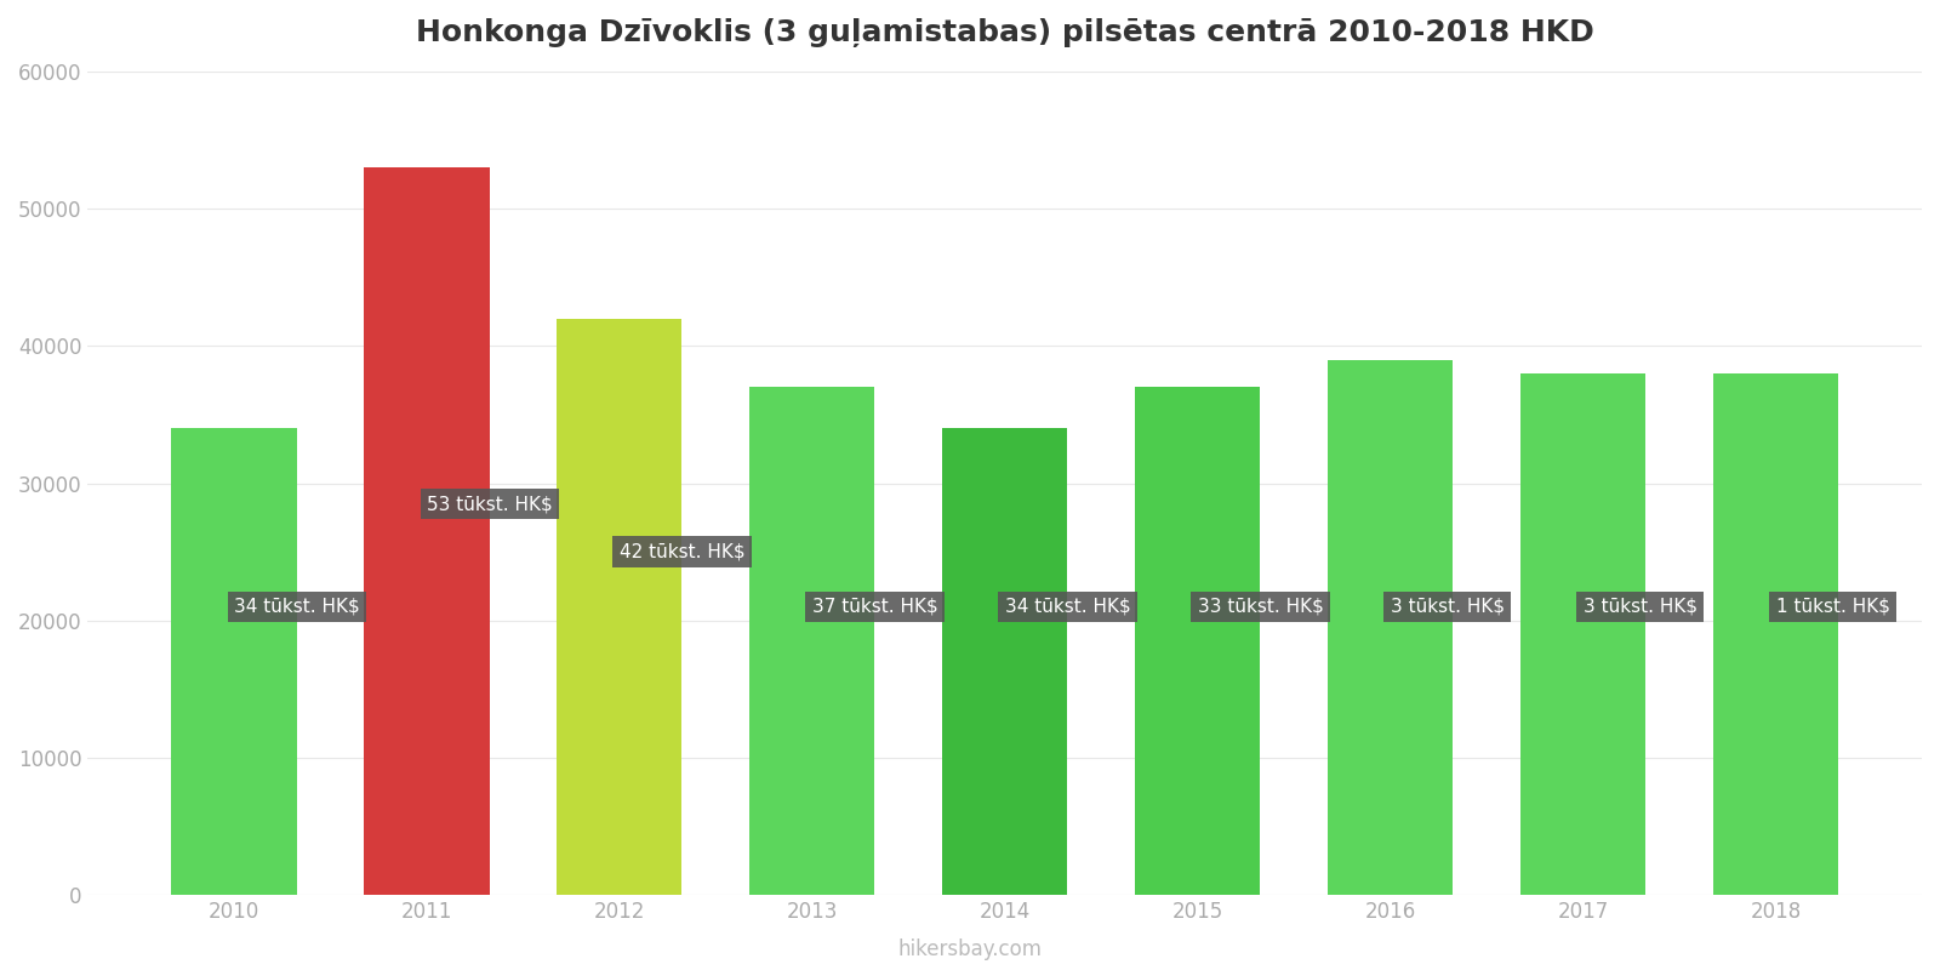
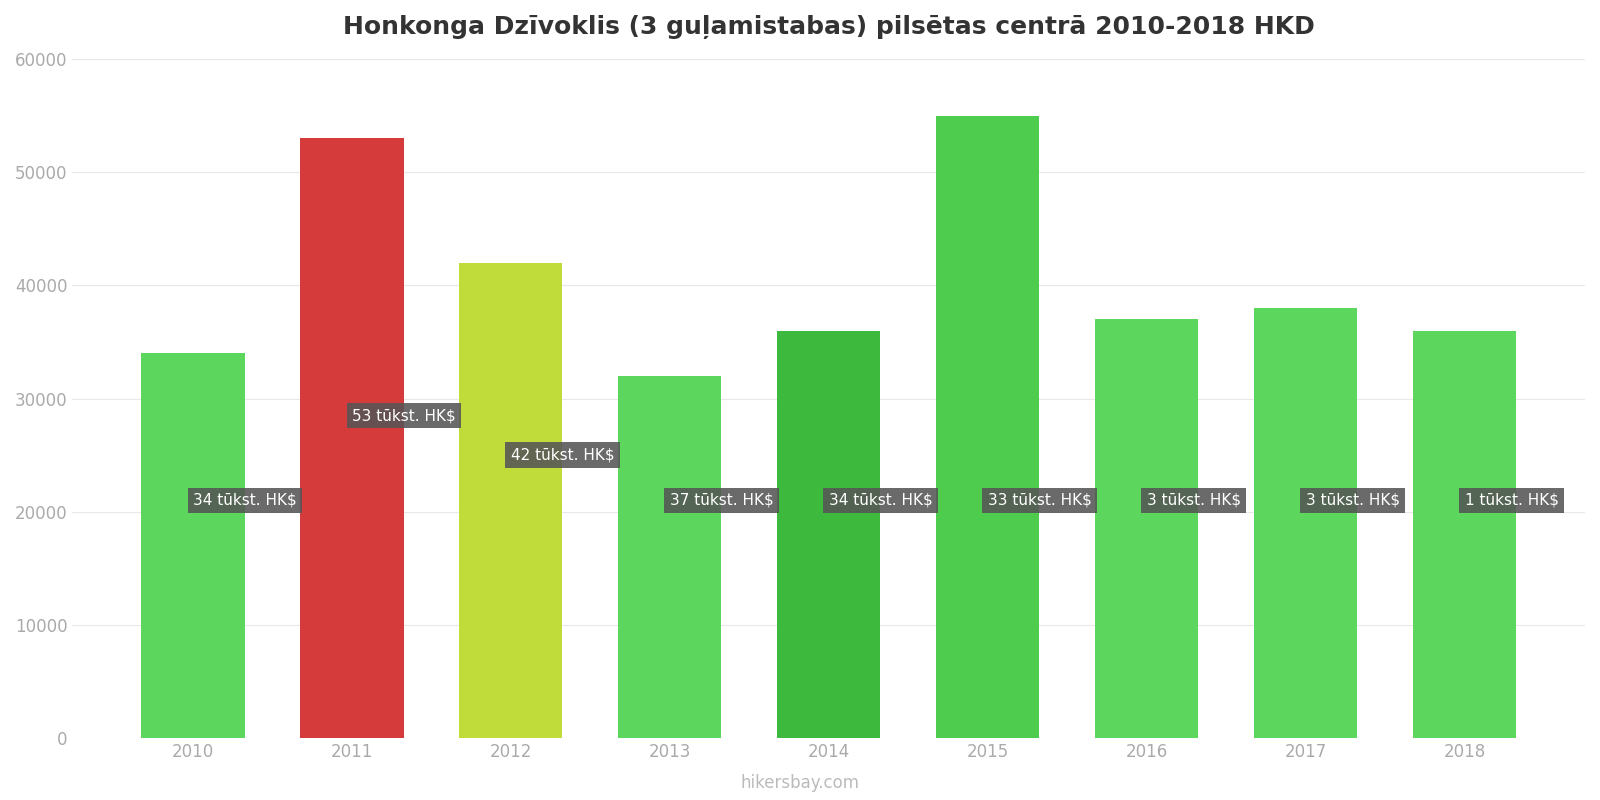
2013: 37000 -> 32000
2014: 34000 -> 36000
2015: 37000 -> 55000
2016: 39000 -> 37000
2018: 38000 -> 36000
